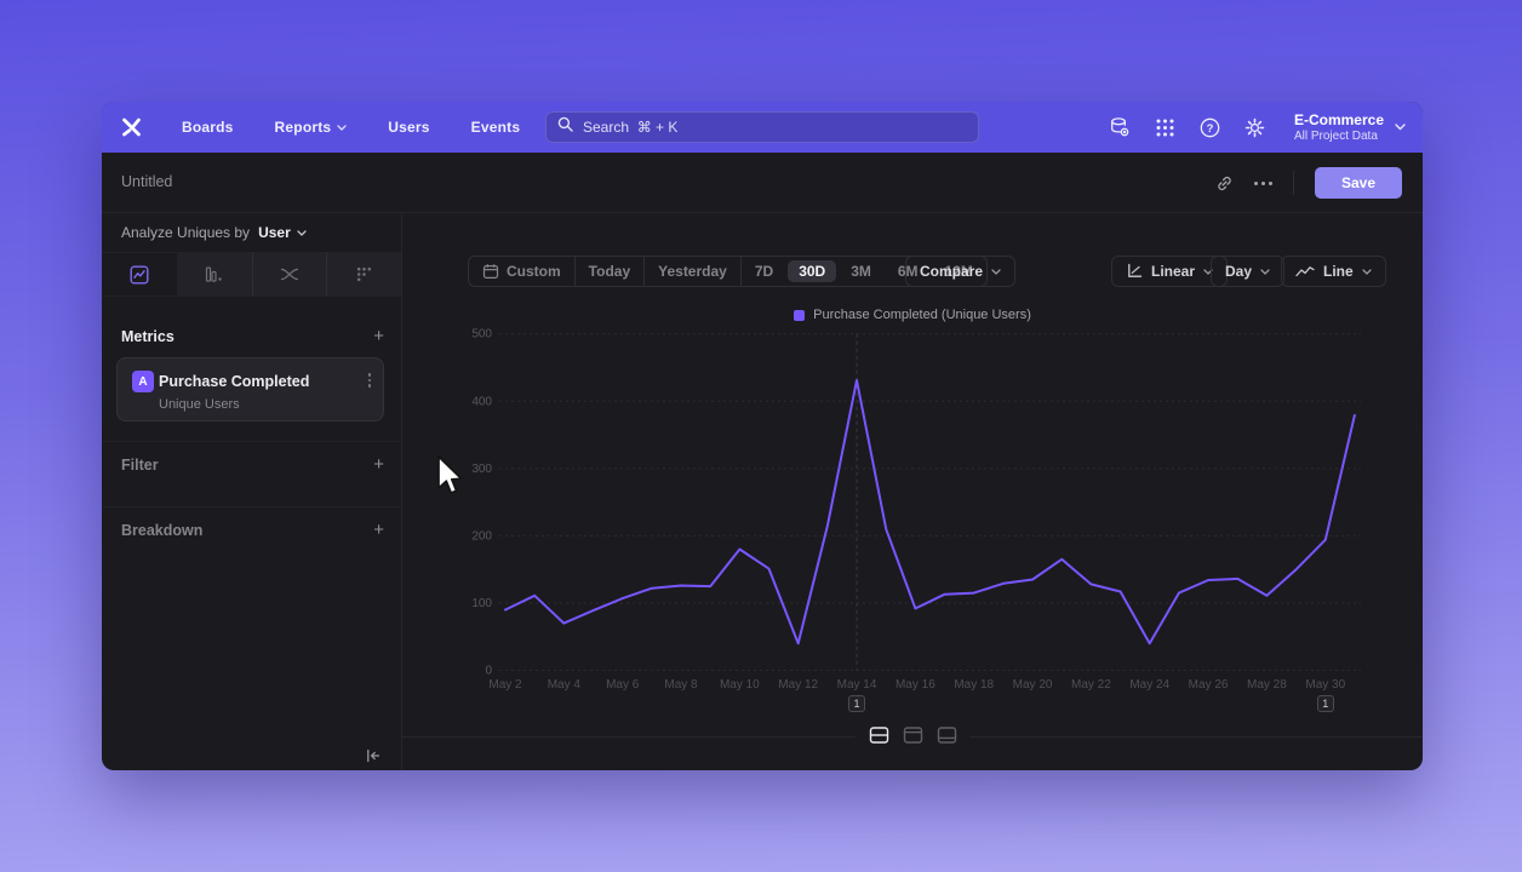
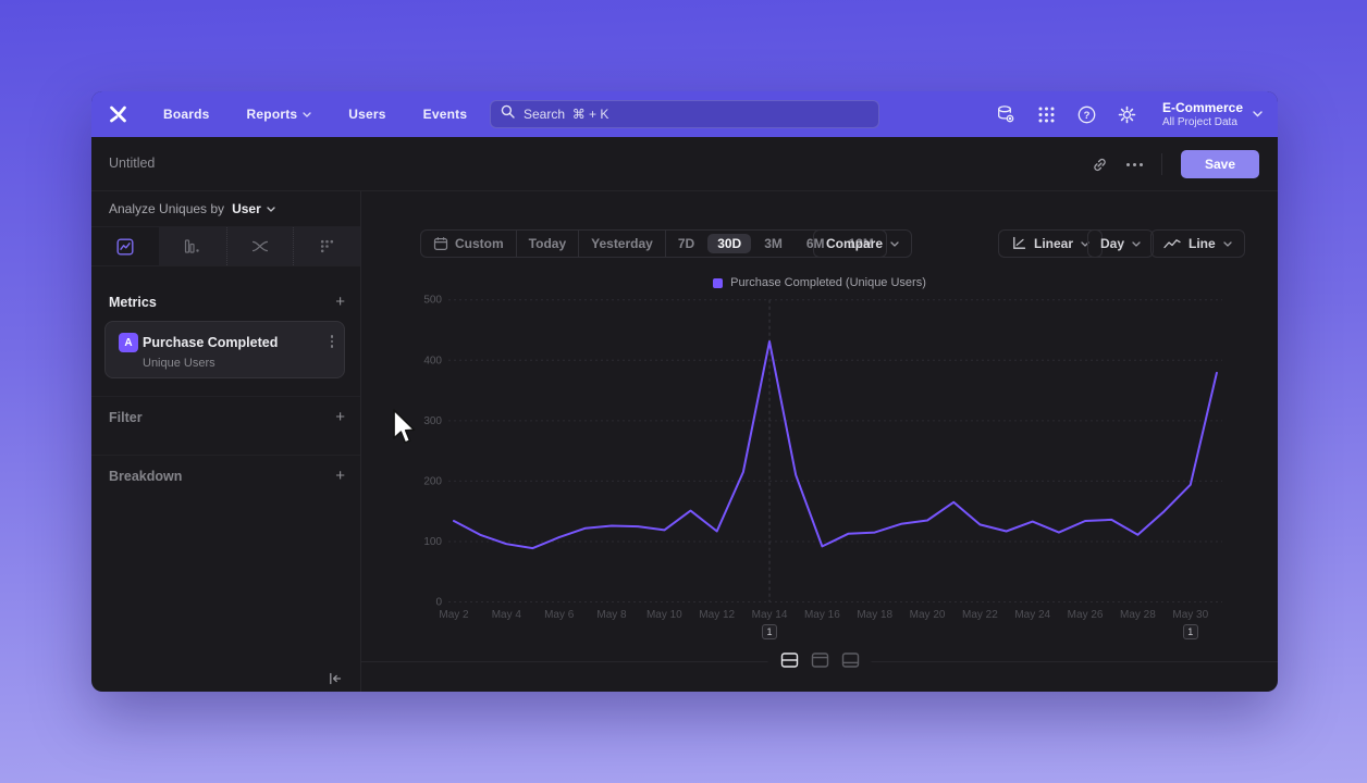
May 2: 90 -> 130
May 4: 70 -> 100
May 10: 180 -> 120
May 12: 40 -> 120
May 24: 40 -> 130
